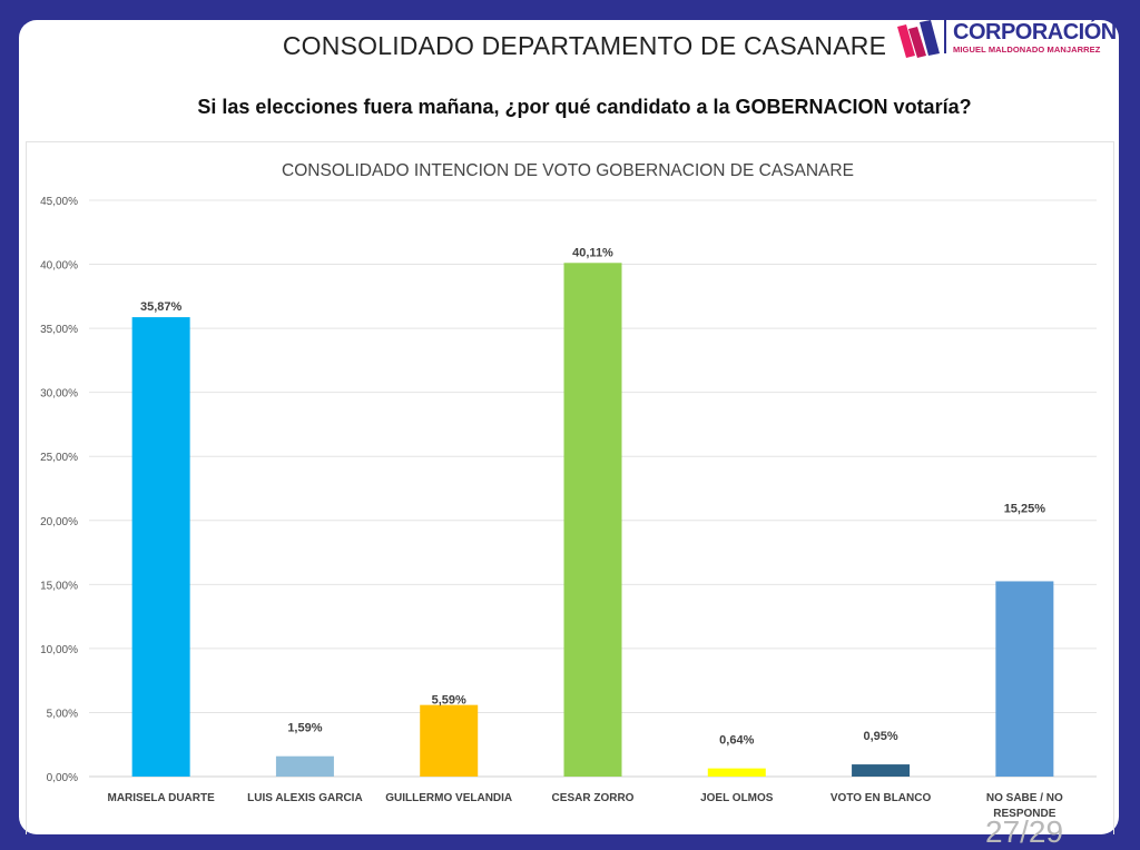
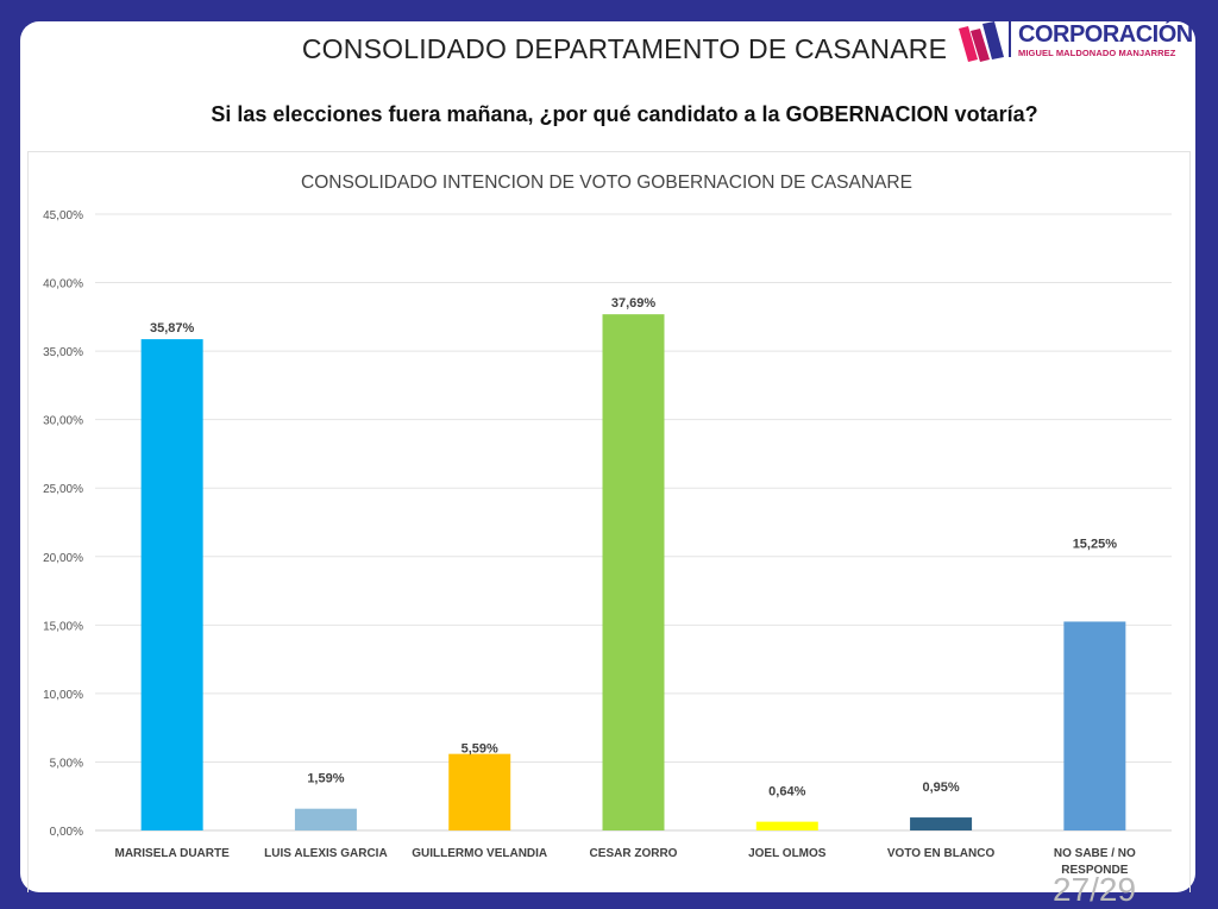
CESAR ZORRO: 40,11% -> 37,69%
